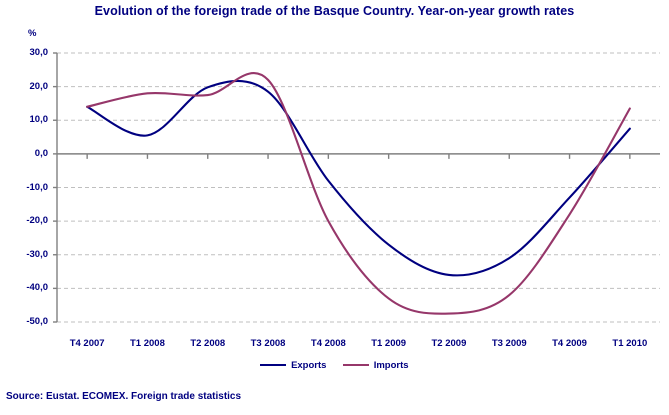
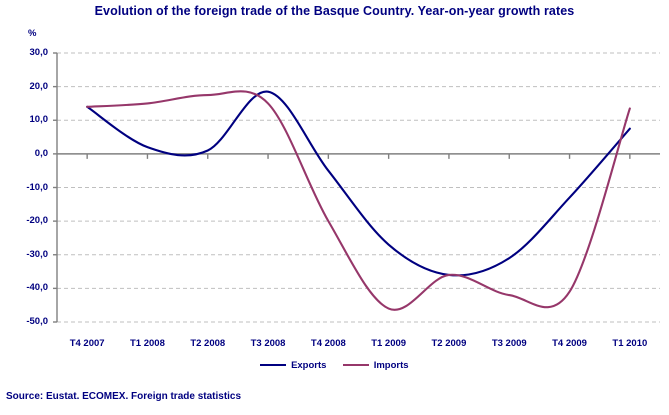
Exports/T1 2008: 6 -> 2
Imports/T1 2008: 18 -> 15
Exports/T2 2008: 20 -> 1
Imports/T3 2008: 22 -> 15
Exports/T4 2008: -8 -> -5
Imports/T1 2009: -43 -> -46
Imports/T2 2009: -48 -> -36
Imports/T4 2009: -18 -> -41
